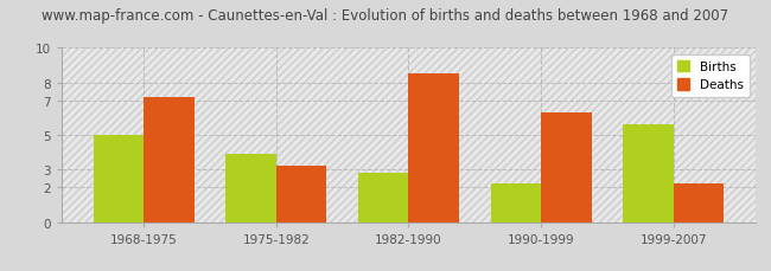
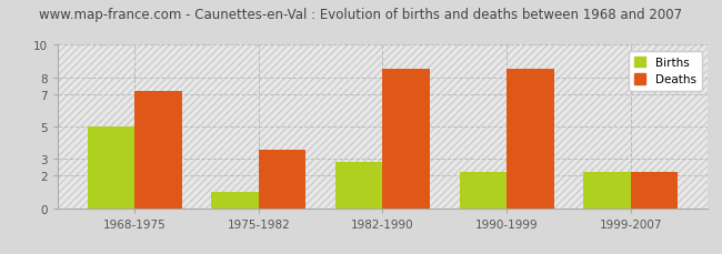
Births/1975-1982: 3.9 -> 1.0
Deaths/1975-1982: 3.2 -> 3.6
Deaths/1990-1999: 6.3 -> 8.5
Births/1999-2007: 5.6 -> 2.2
